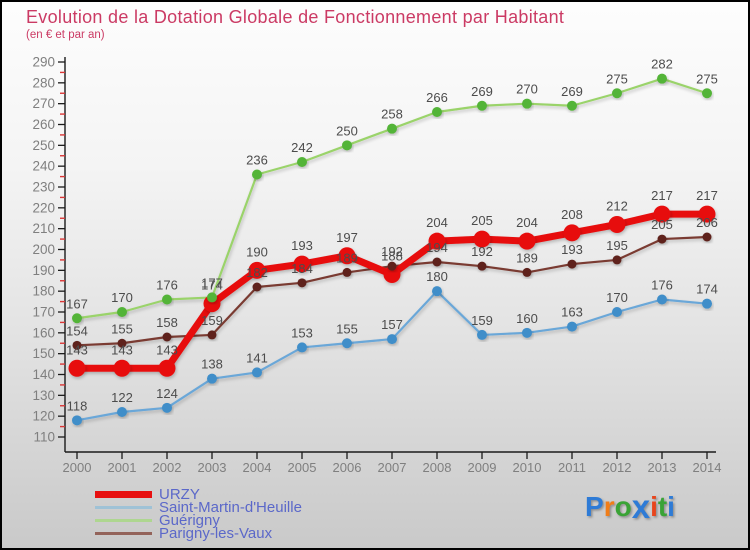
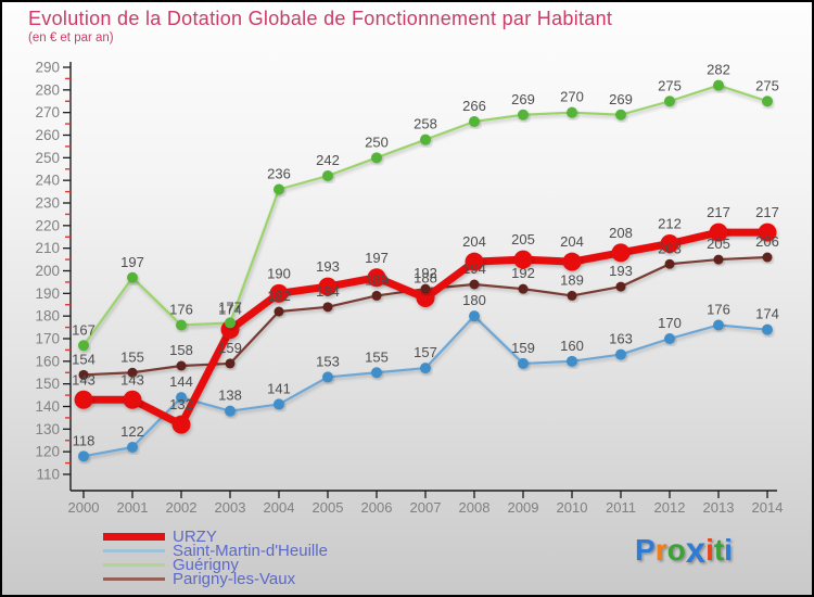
Guérigny/2001: 170 -> 197
URZY/2002: 143 -> 132
Saint-Martin-d'Heuille/2002: 124 -> 144
Parigny-les-Vaux/2012: 195 -> 203
